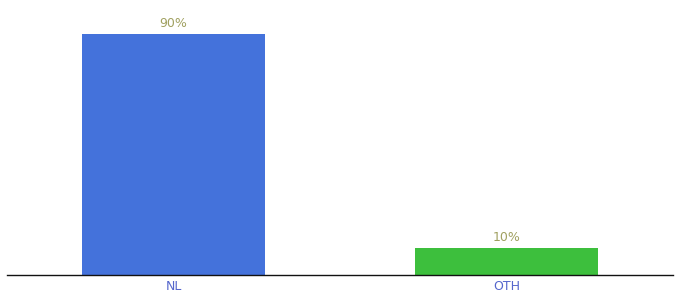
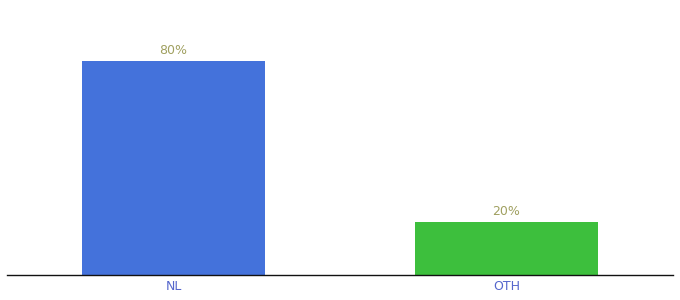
NL: 90% -> 80%
OTH: 10% -> 20%
